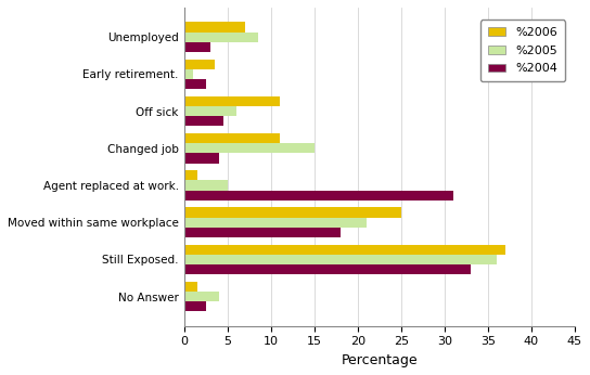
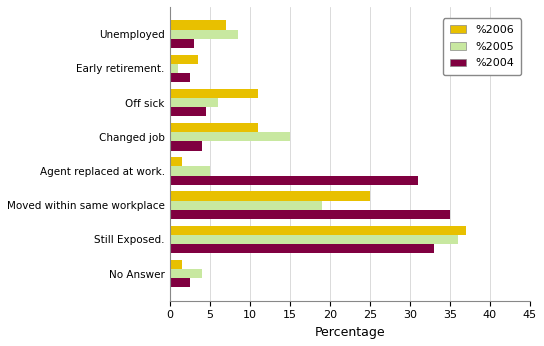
%2005/Moved within same workplace: 21.0 -> 19.0
%2004/Moved within same workplace: 18.0 -> 35.0
